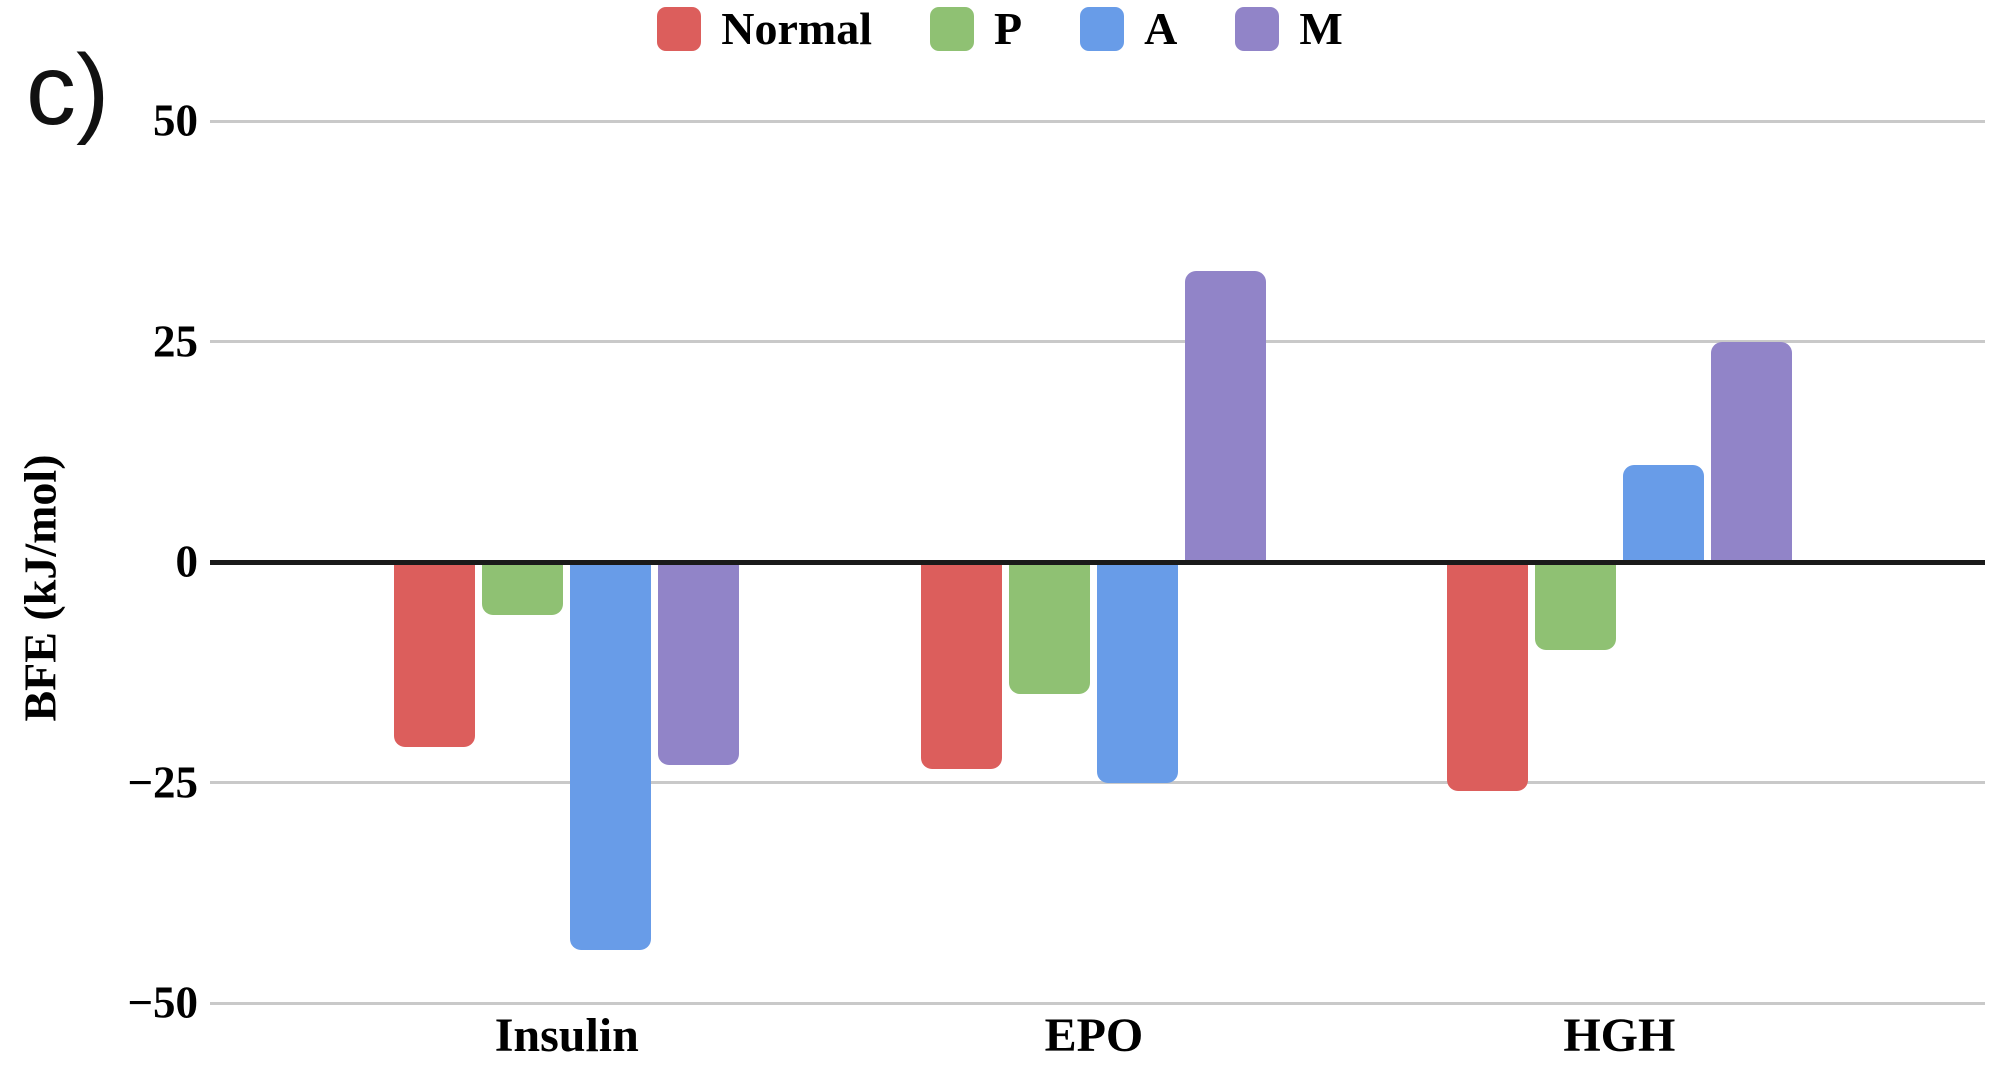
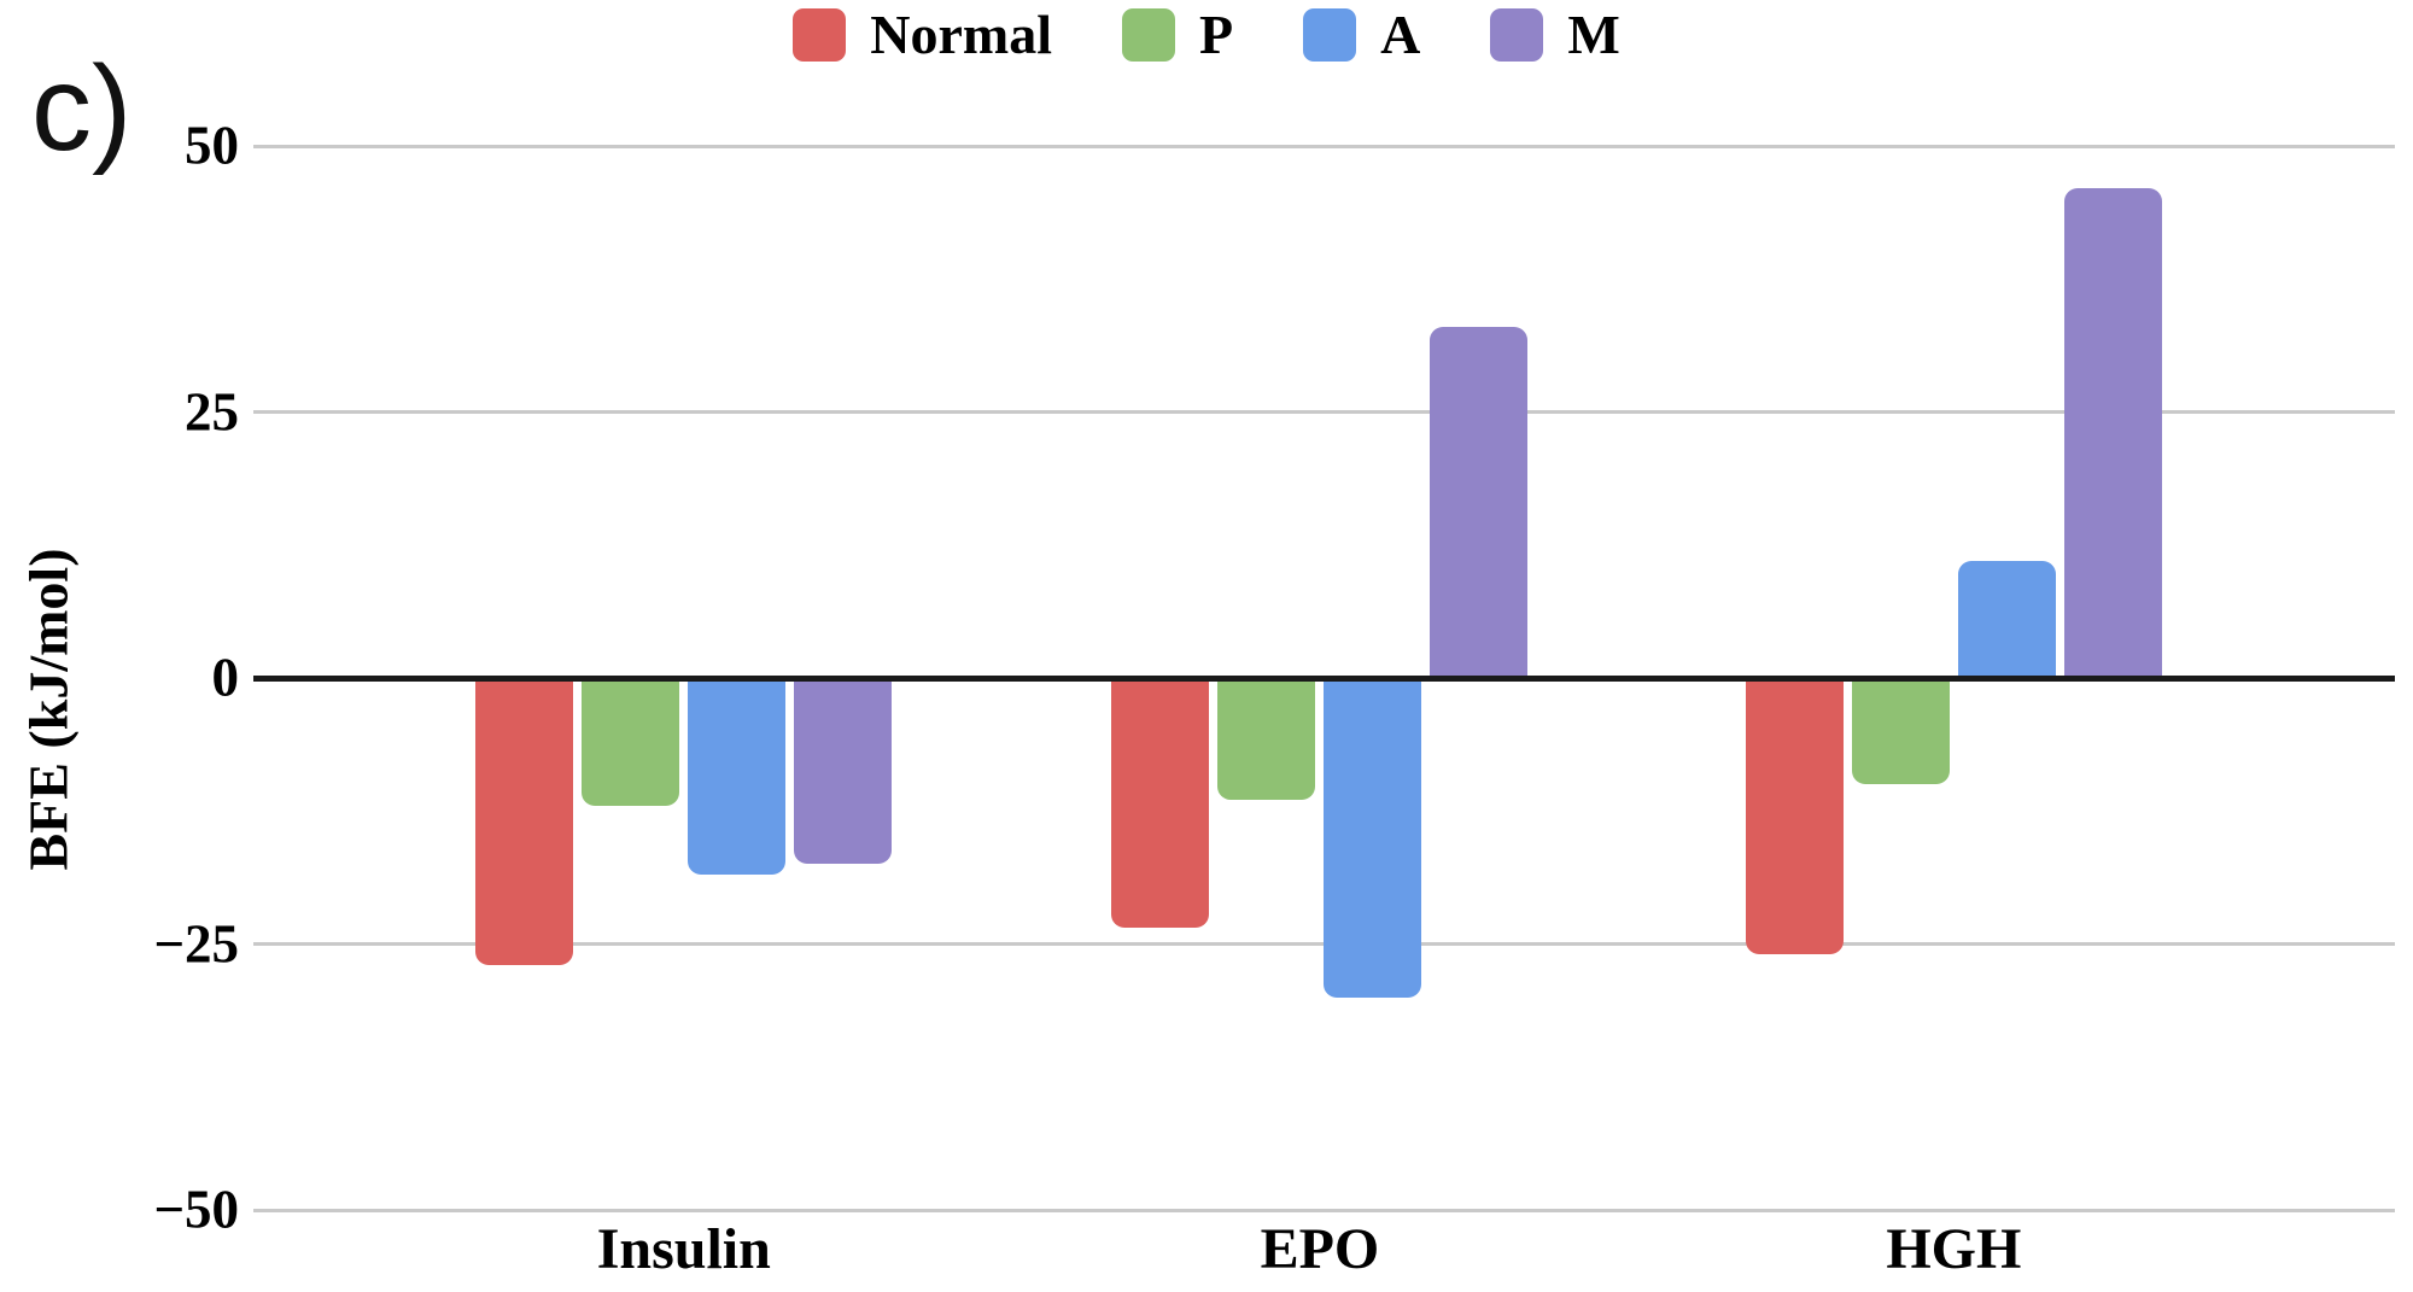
Normal/Insulin: -21 -> -27
P/Insulin: -6 -> -12
A/Insulin: -44 -> -18
M/Insulin: -23 -> -18
P/EPO: -15 -> -12
A/EPO: -25 -> -30
M/HGH: 25 -> 46
